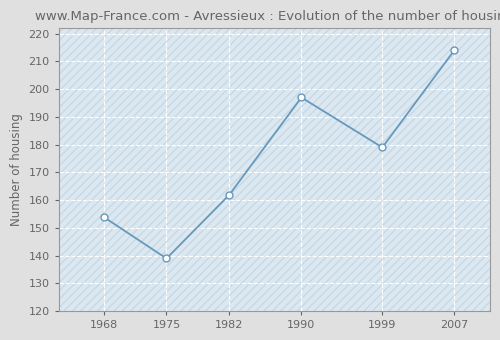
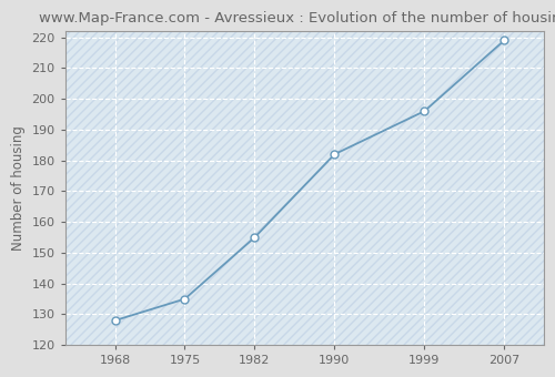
1968: 154 -> 128
1975: 139 -> 135
1982: 162 -> 155
1990: 197 -> 182
1999: 179 -> 196
2007: 214 -> 219
